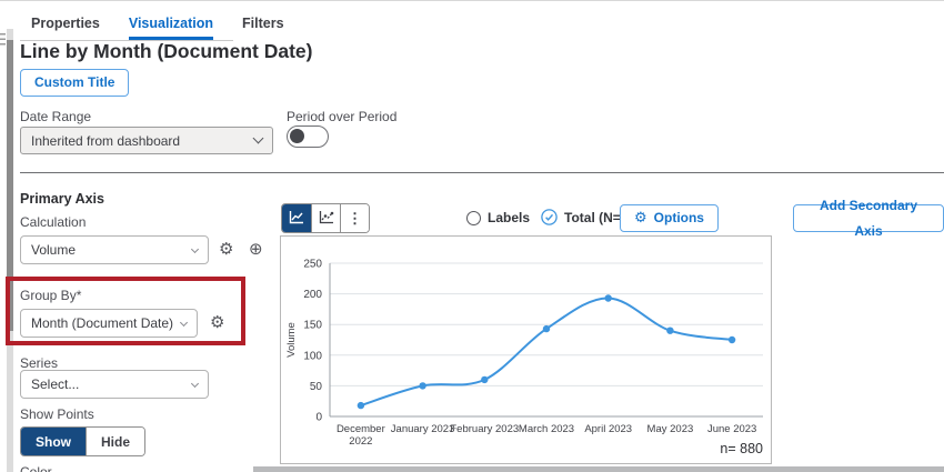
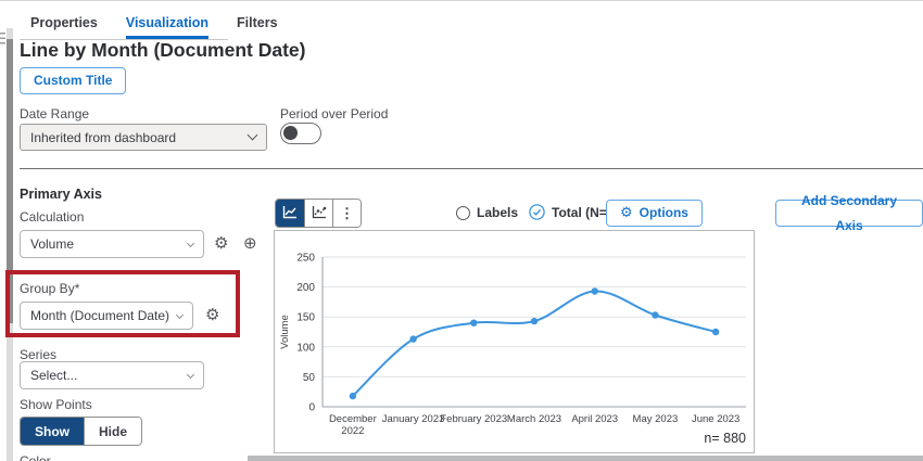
January 2023: 50 -> 110
February 2023: 60 -> 140
May 2023: 140 -> 150
